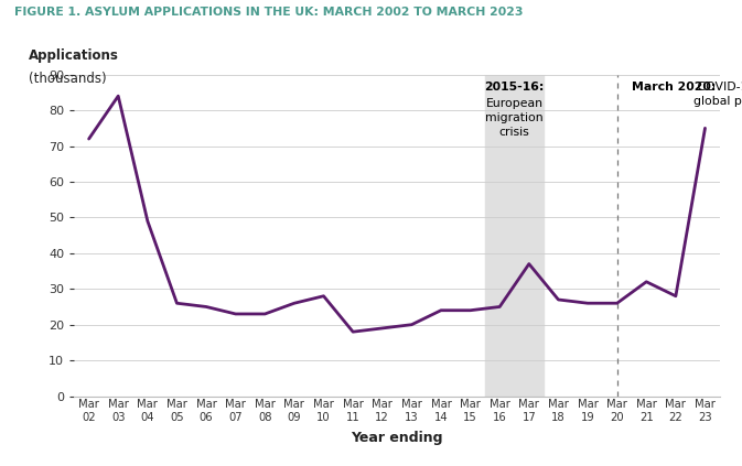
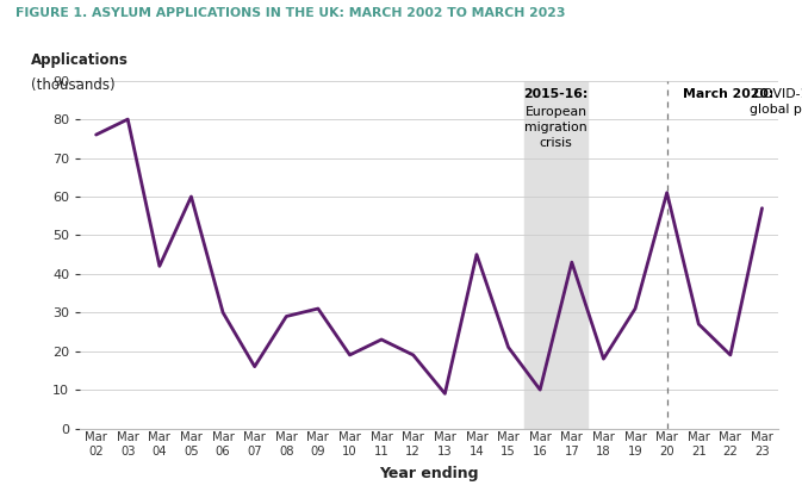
Mar 02: 72 -> 76
Mar 03: 84 -> 80
Mar 04: 49 -> 42
Mar 05: 26 -> 60
Mar 06: 25 -> 30
Mar 07: 23 -> 16
Mar 08: 23 -> 29
Mar 09: 26 -> 31
Mar 10: 28 -> 19
Mar 11: 18 -> 23
Mar 13: 20 -> 9
Mar 14: 24 -> 45
Mar 15: 24 -> 21
Mar 16: 25 -> 10
Mar 17: 37 -> 43
Mar 18: 27 -> 18
Mar 19: 26 -> 31
Mar 20: 26 -> 61
Mar 21: 32 -> 27
Mar 22: 28 -> 19
Mar 23: 75 -> 57
